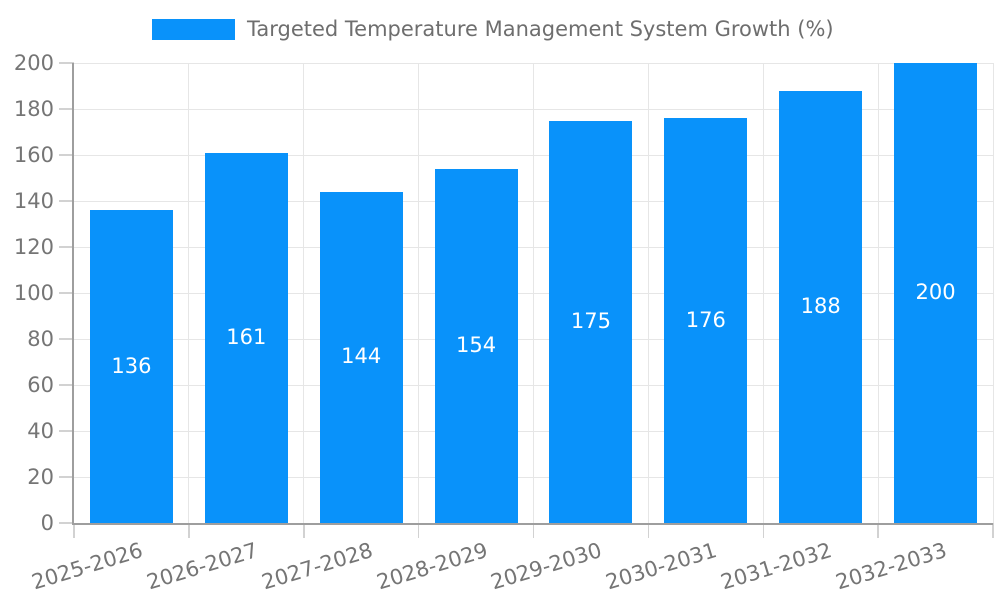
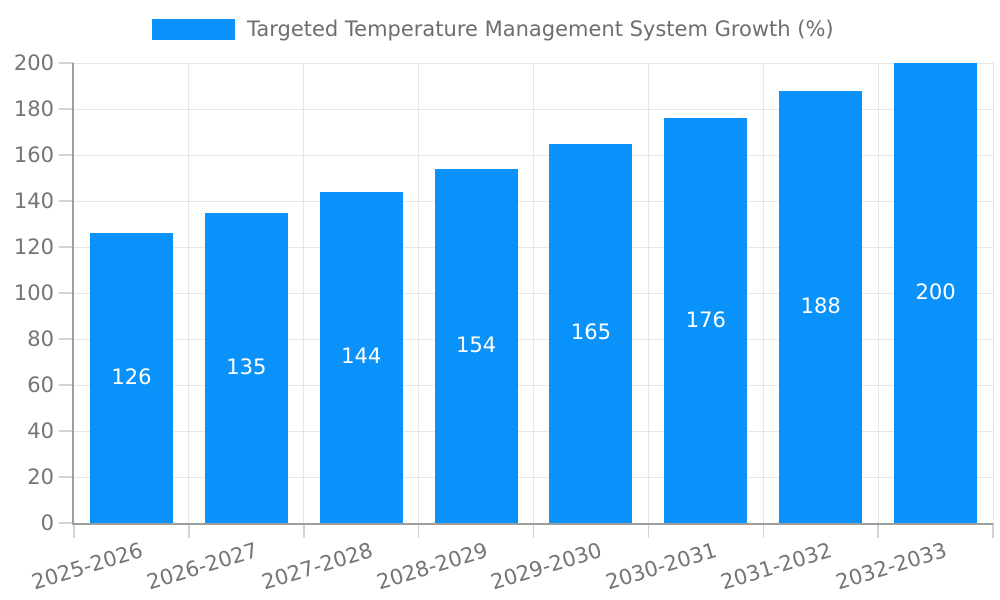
2025-2026: 136 -> 126
2026-2027: 161 -> 135
2029-2030: 175 -> 165
